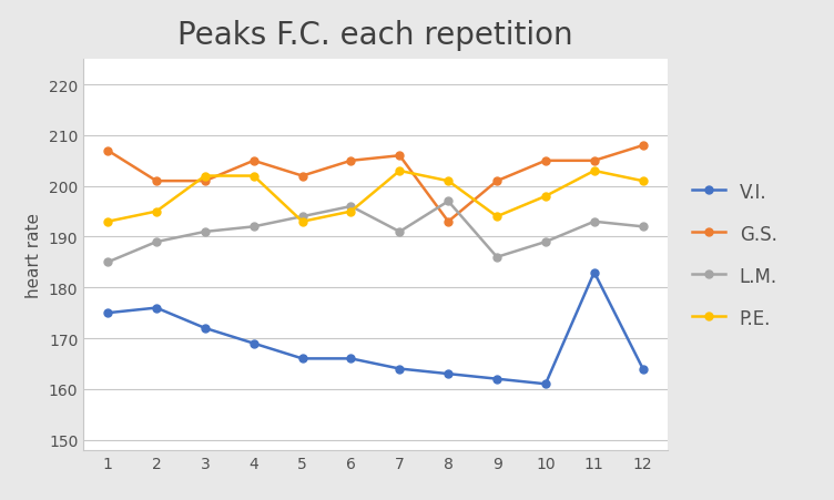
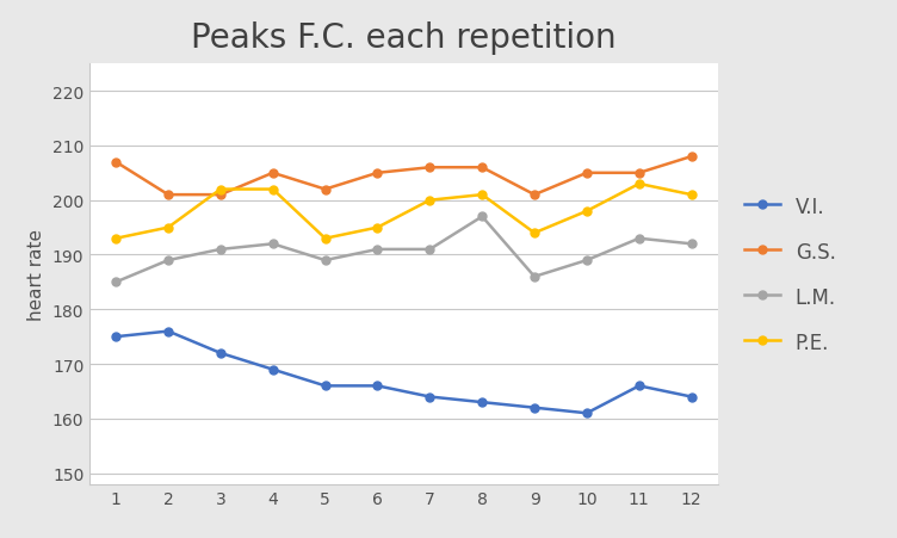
L.M./5: 194 -> 189
L.M./6: 196 -> 191
P.E./7: 203 -> 200
G.S./8: 193 -> 206
V.I./11: 183 -> 166
